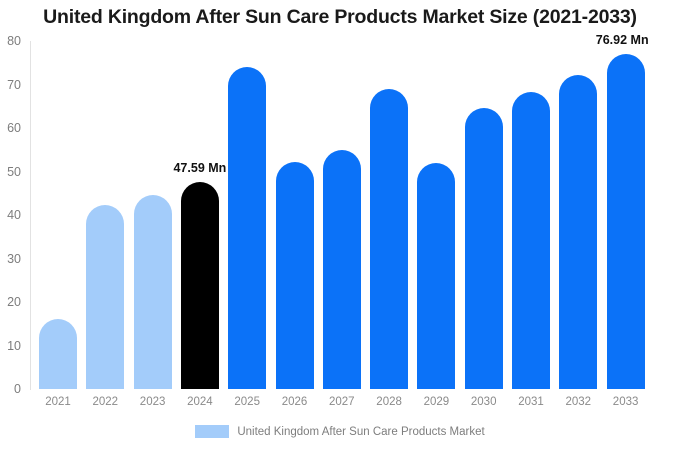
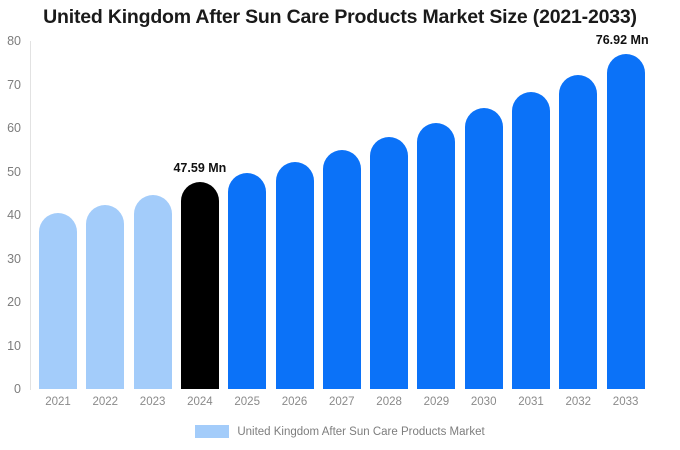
2021: 16 -> 40
2025: 74 -> 50
2028: 69 -> 58
2029: 52 -> 61
